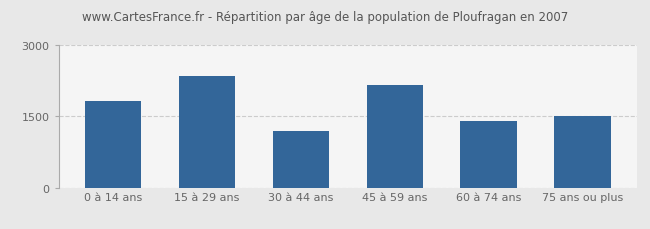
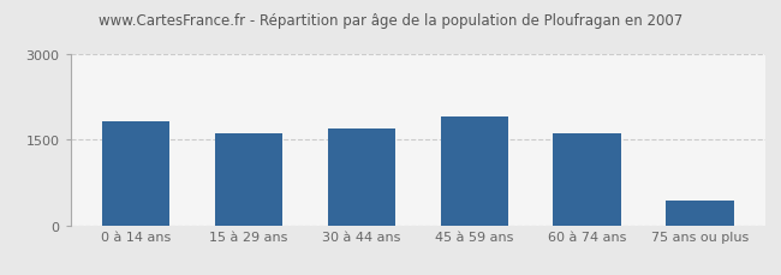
15 à 29 ans: 2350 -> 1610
30 à 44 ans: 1200 -> 1700
45 à 59 ans: 2150 -> 1900
60 à 74 ans: 1400 -> 1610
75 ans ou plus: 1500 -> 430
